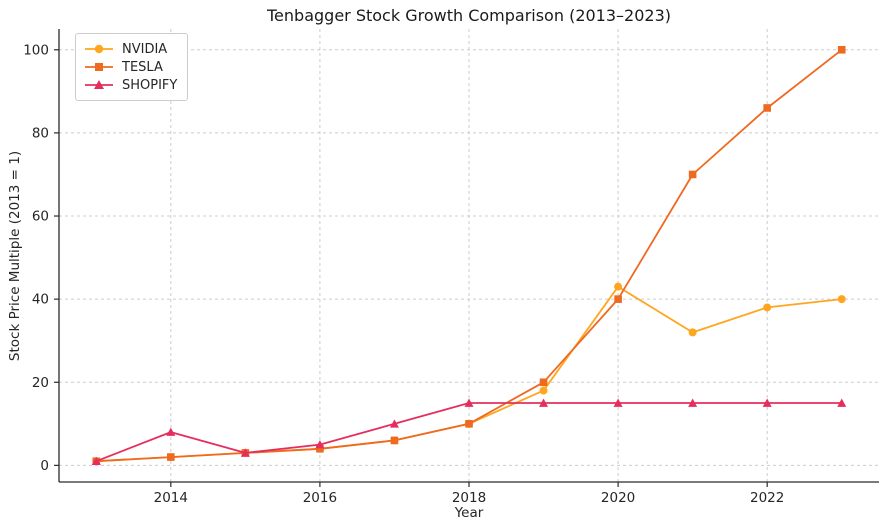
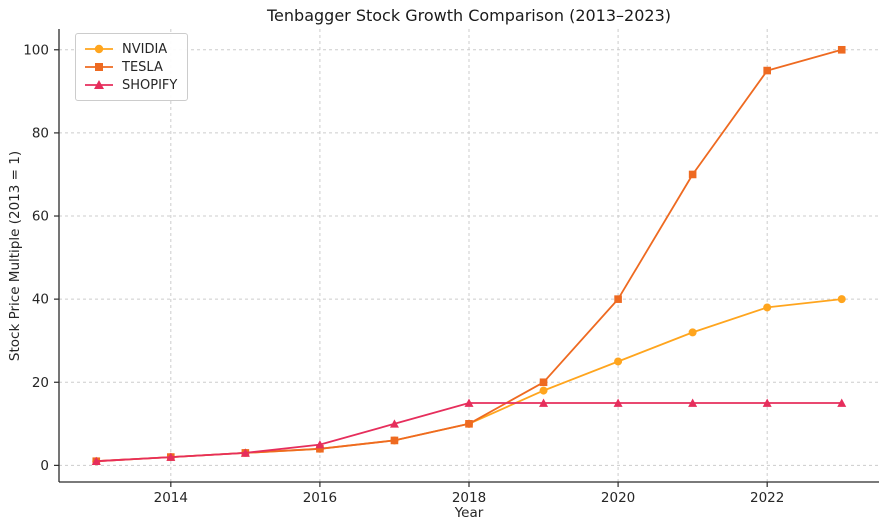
SHOPIFY/2014: 8 -> 2
NVIDIA/2020: 43 -> 25
TESLA/2022: 86 -> 95
